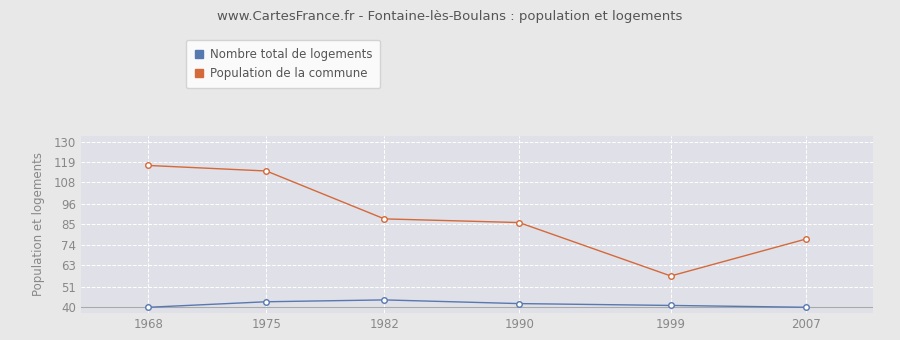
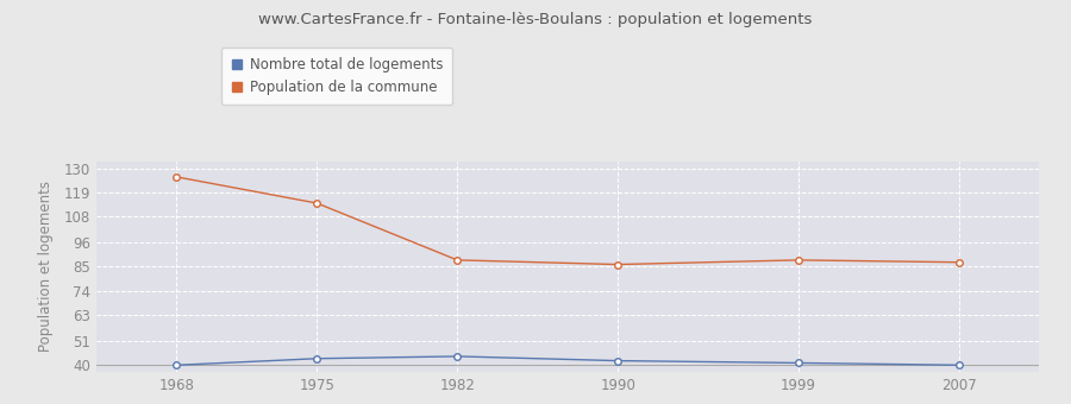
Population de la commune/1968: 117 -> 126
Population de la commune/1999: 57 -> 88
Population de la commune/2007: 77 -> 87
